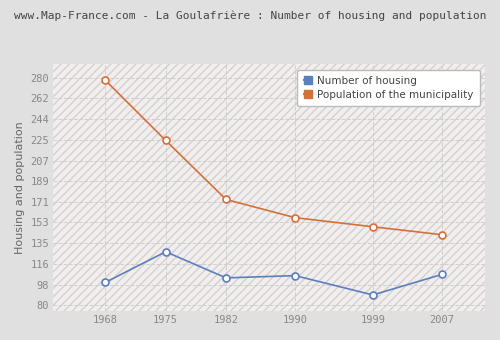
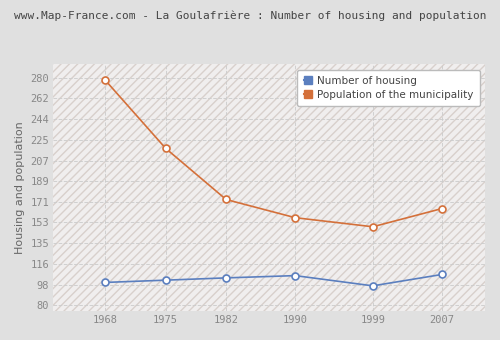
Number of housing/1975: 127 -> 102
Population of the municipality/1975: 225 -> 218
Number of housing/1999: 89 -> 97
Population of the municipality/2007: 142 -> 165
